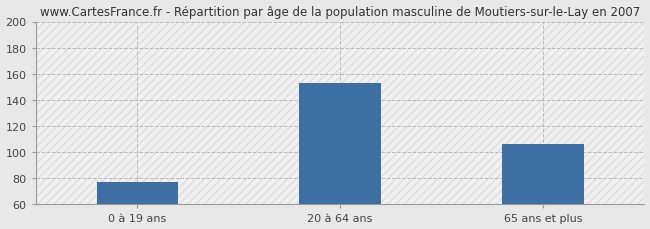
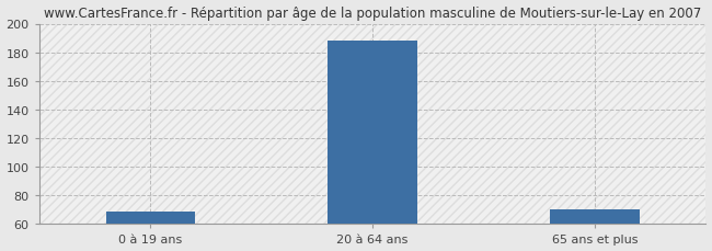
0 à 19 ans: 77 -> 69
20 à 64 ans: 153 -> 188
65 ans et plus: 106 -> 70
